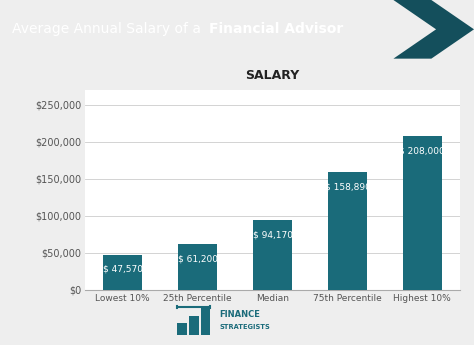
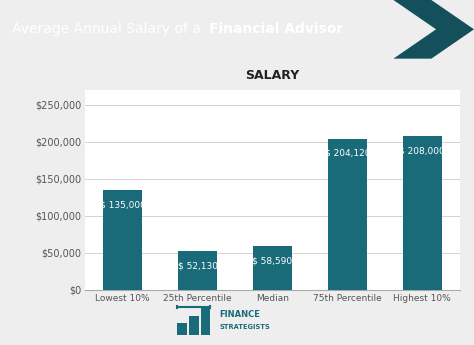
Lowest 10%: 47,570 -> 135,000
25th Percentile: 61,200 -> 52,130
Median: 94,170 -> 58,590
75th Percentile: 158,890 -> 204,120
